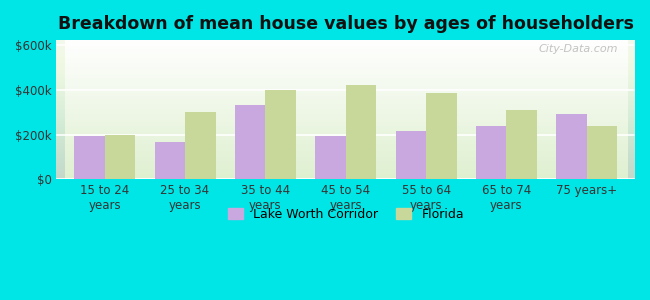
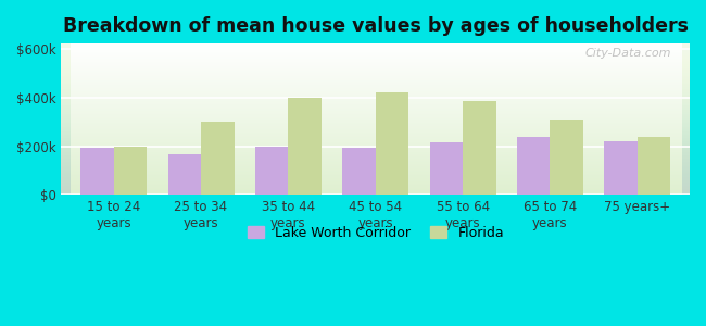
Lake Worth Corridor/35 to 44 years: $330k -> $198k
Lake Worth Corridor/75 years+: $290k -> $222k
